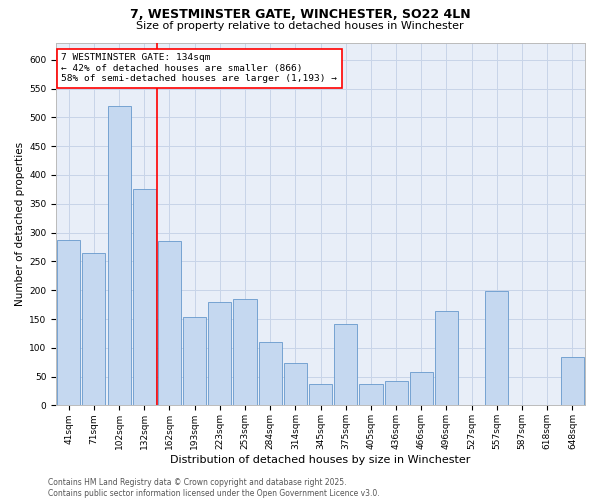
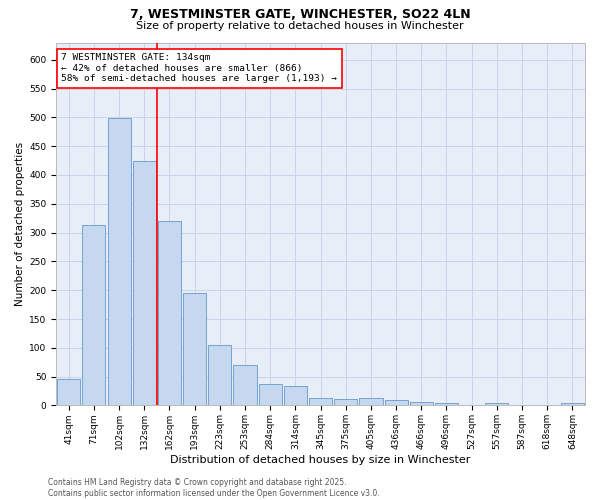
41sqm: 288 -> 46
71sqm: 264 -> 313
102sqm: 520 -> 499
132sqm: 376 -> 424
162sqm: 286 -> 320
193sqm: 154 -> 195
223sqm: 180 -> 105
253sqm: 184 -> 70
284sqm: 110 -> 37
314sqm: 74 -> 33
345sqm: 38 -> 13
375sqm: 142 -> 12
405sqm: 38 -> 13
436sqm: 42 -> 9
466sqm: 58 -> 6
496sqm: 164 -> 5
557sqm: 198 -> 4
648sqm: 84 -> 4
